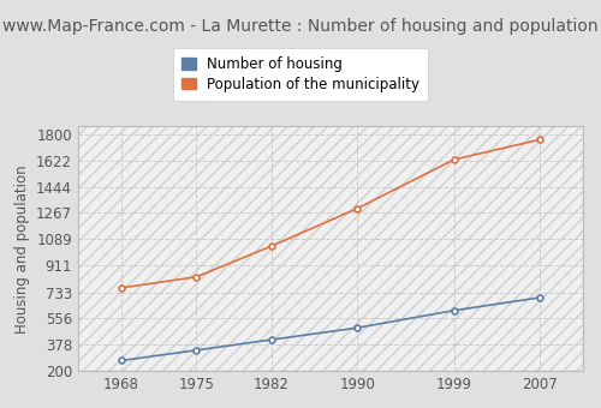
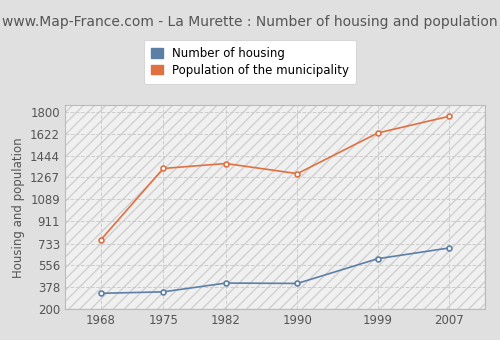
Number of housing/1968: 270 -> 330
Population of the municipality/1975: 840 -> 1340
Population of the municipality/1982: 1040 -> 1380
Number of housing/1990: 490 -> 410
